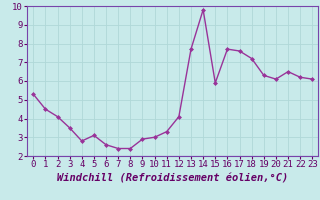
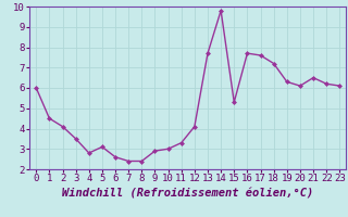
0: 5.3 -> 6.0
15: 5.9 -> 5.3
